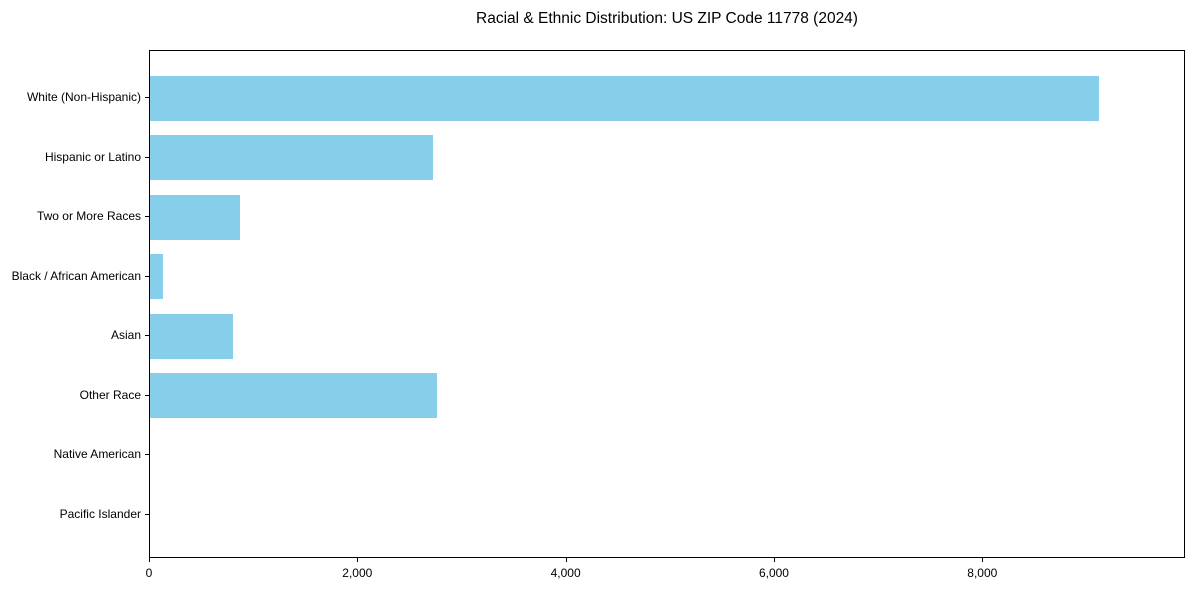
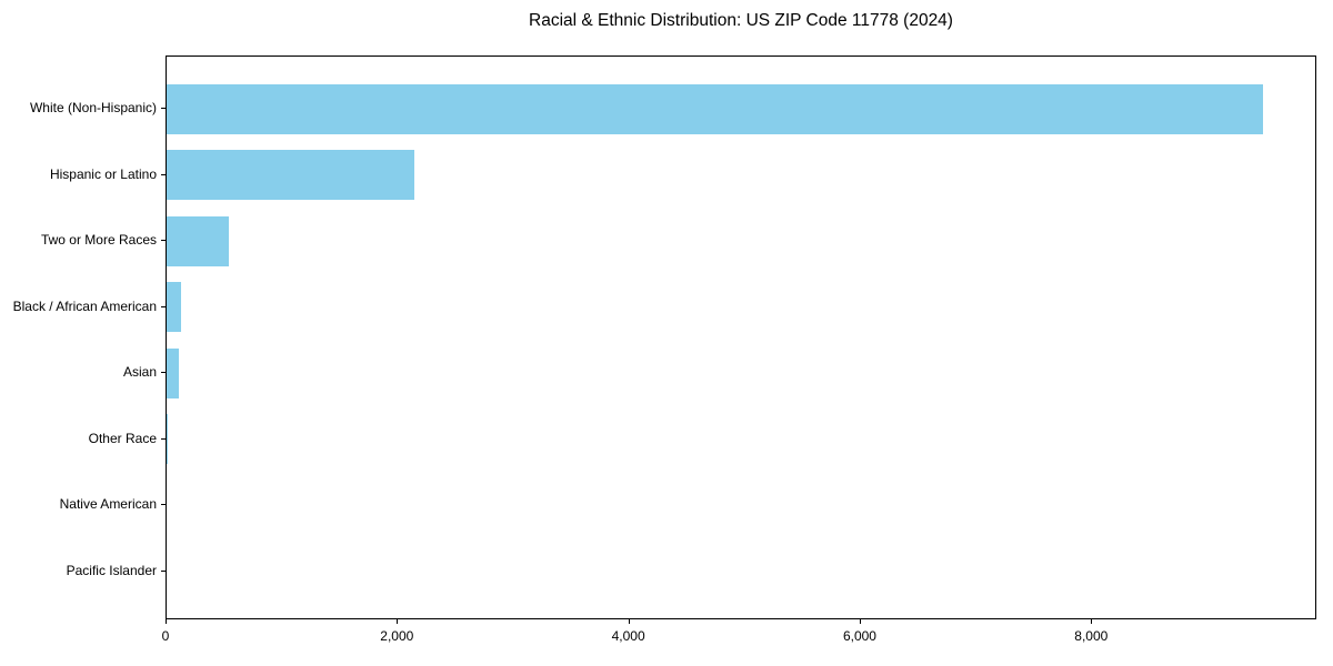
White (Non-Hispanic): 9110 -> 9480
Hispanic or Latino: 2720 -> 2140
Two or More Races: 860 -> 540
Asian: 800 -> 110
Other Race: 2760 -> 10
